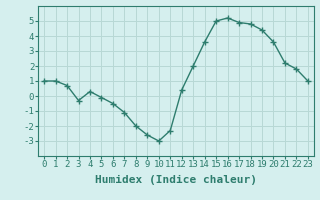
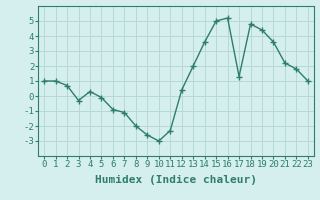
6: -0.5 -> -0.9
17: 4.9 -> 1.3
